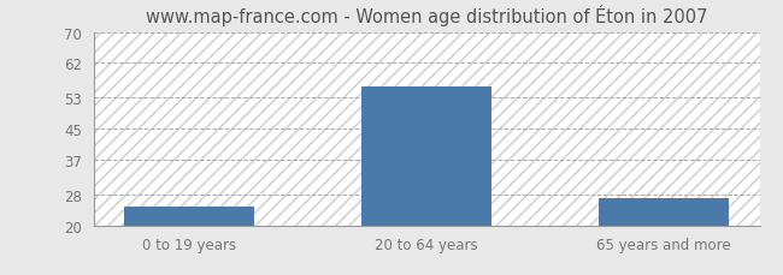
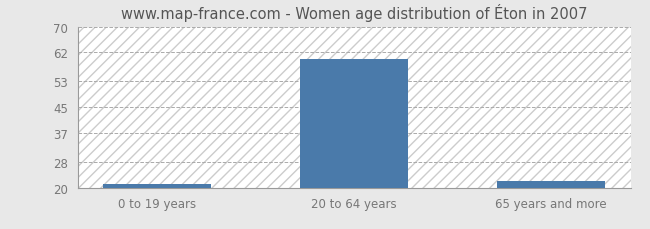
0 to 19 years: 25 -> 21
20 to 64 years: 56 -> 60
65 years and more: 27 -> 22
